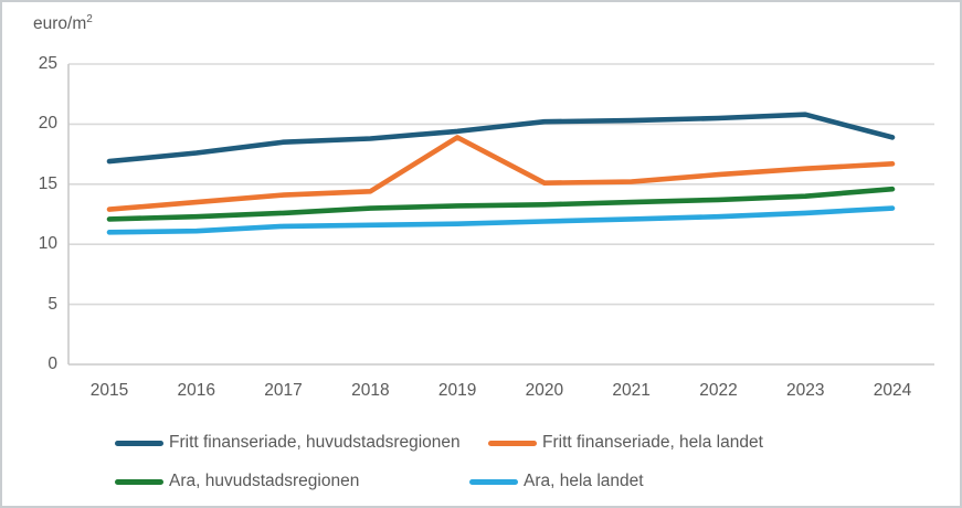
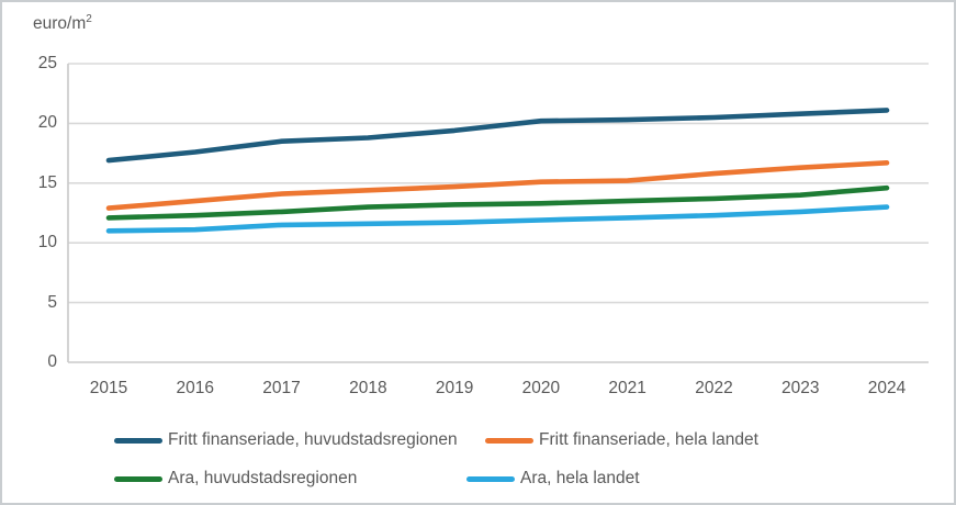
Fritt finanseriade, hela landet/2019: 18.9 -> 14.7
Fritt finanseriade, huvudstadsregionen/2024: 18.9 -> 21.1
